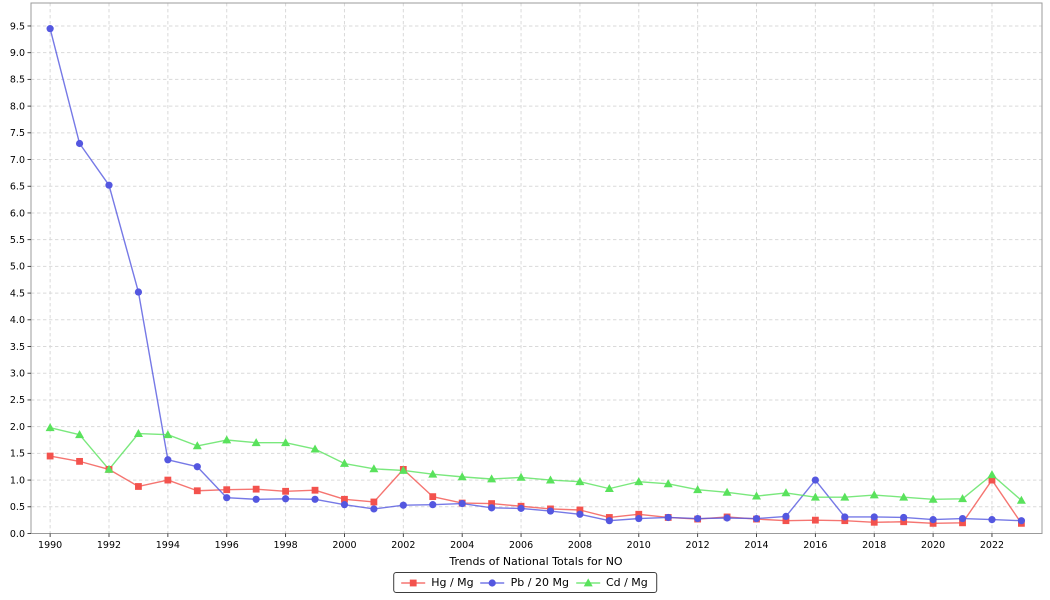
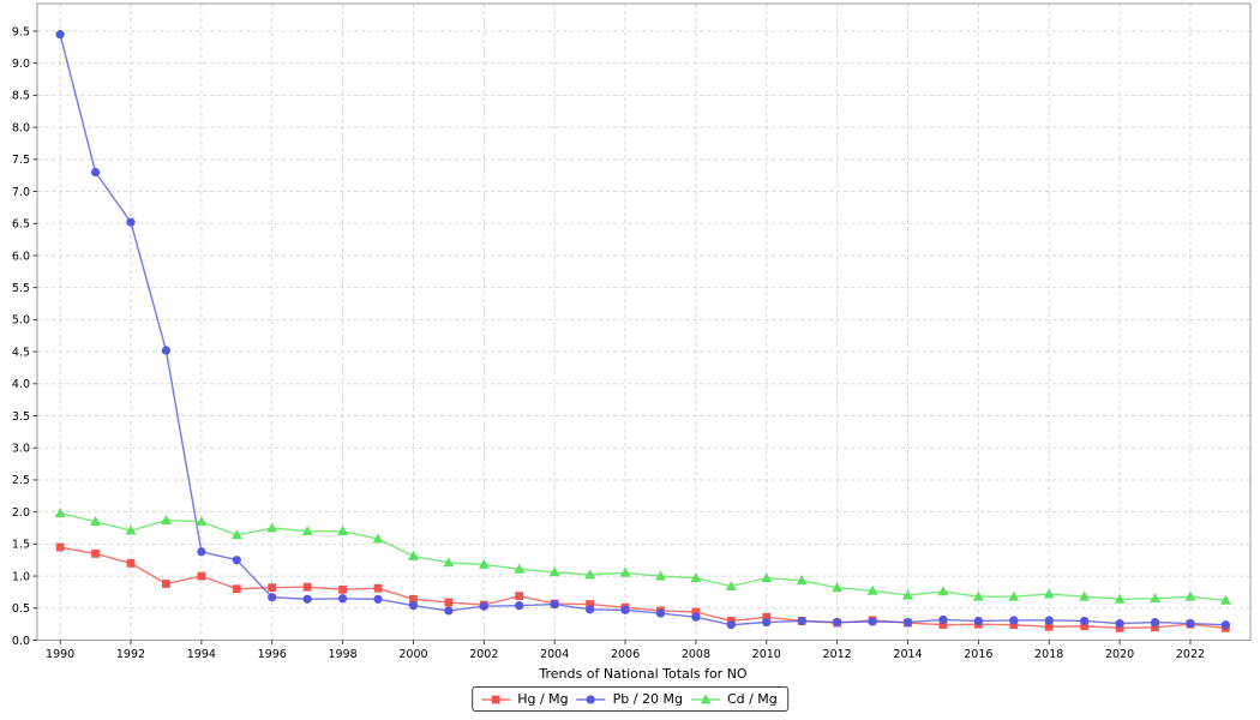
Cd / Mg/1992: 1.2 -> 1.7
Hg / Mg/2002: 1.2 -> 0.6
Pb / 20 Mg/2016: 1.0 -> 0.3
Hg / Mg/2022: 1.0 -> 0.2
Cd / Mg/2022: 1.1 -> 0.7
